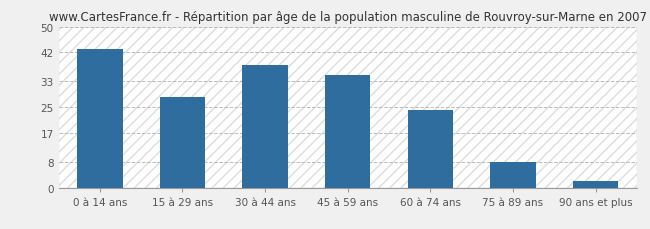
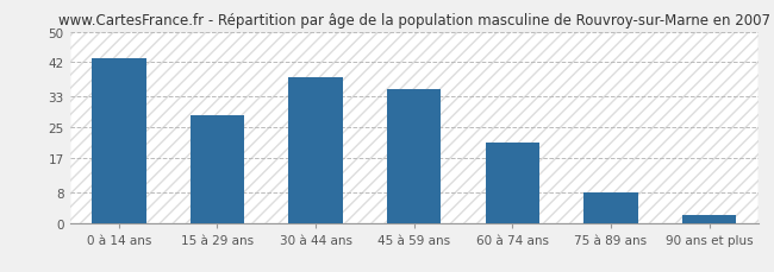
60 à 74 ans: 24 -> 21
